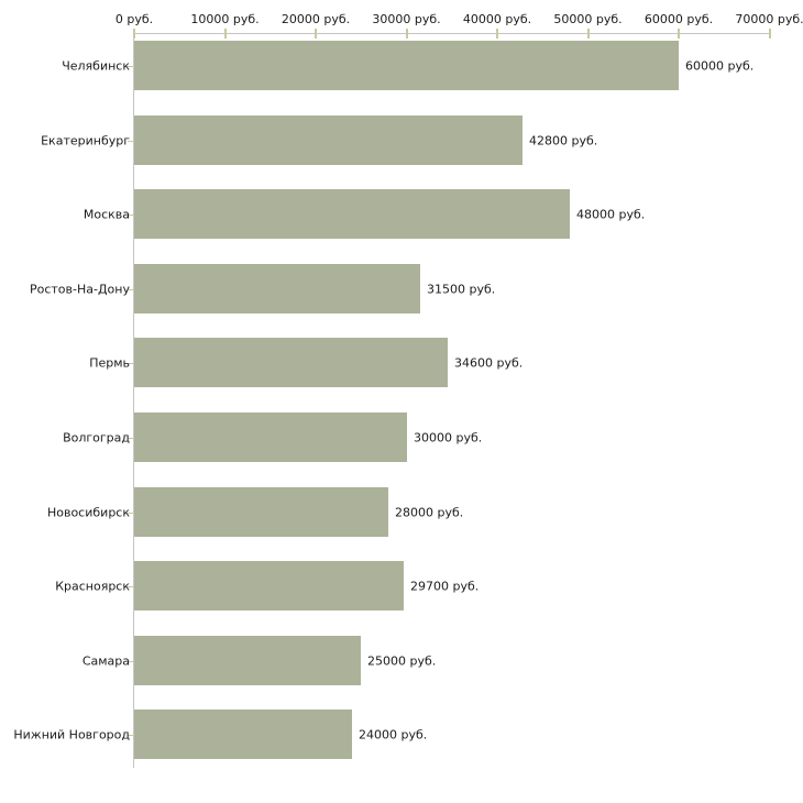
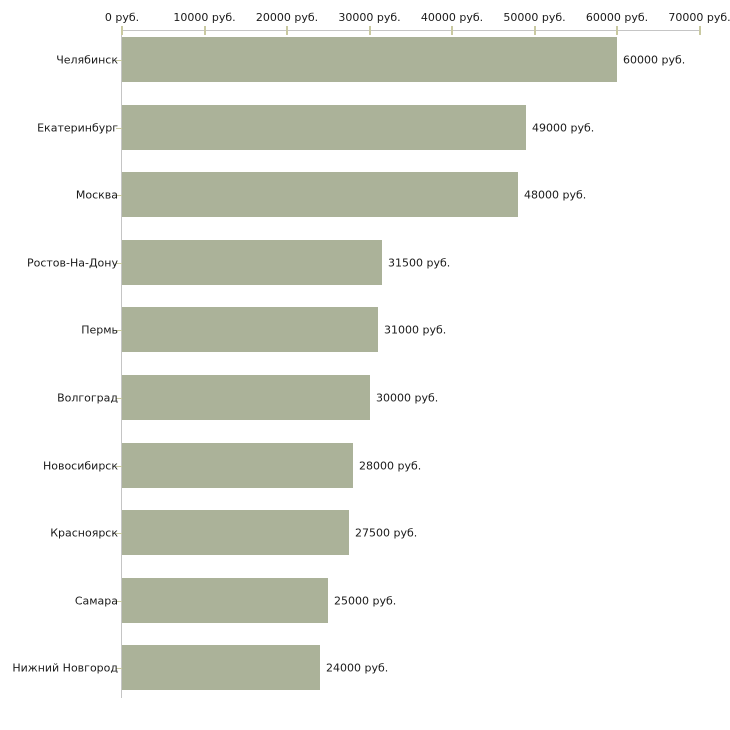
Екатеринбург: 42800 -> 49000
Пермь: 34600 -> 31000
Красноярск: 29700 -> 27500
